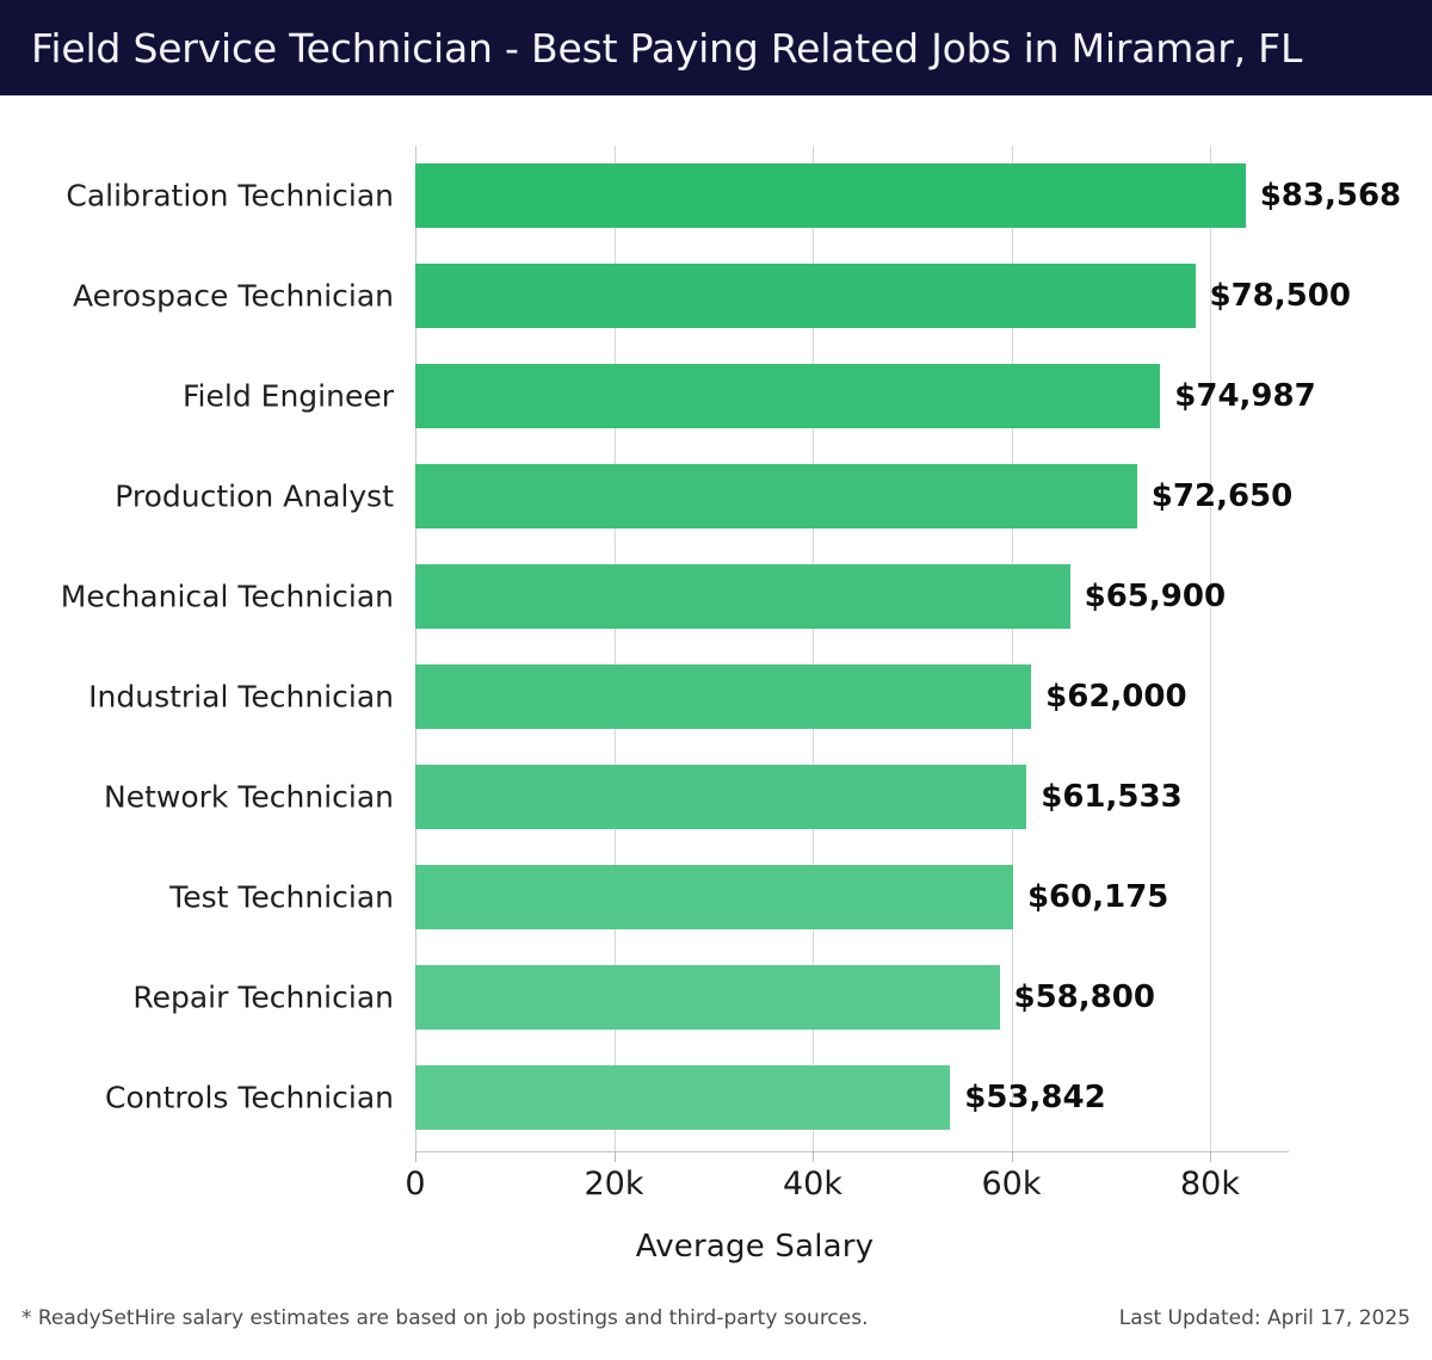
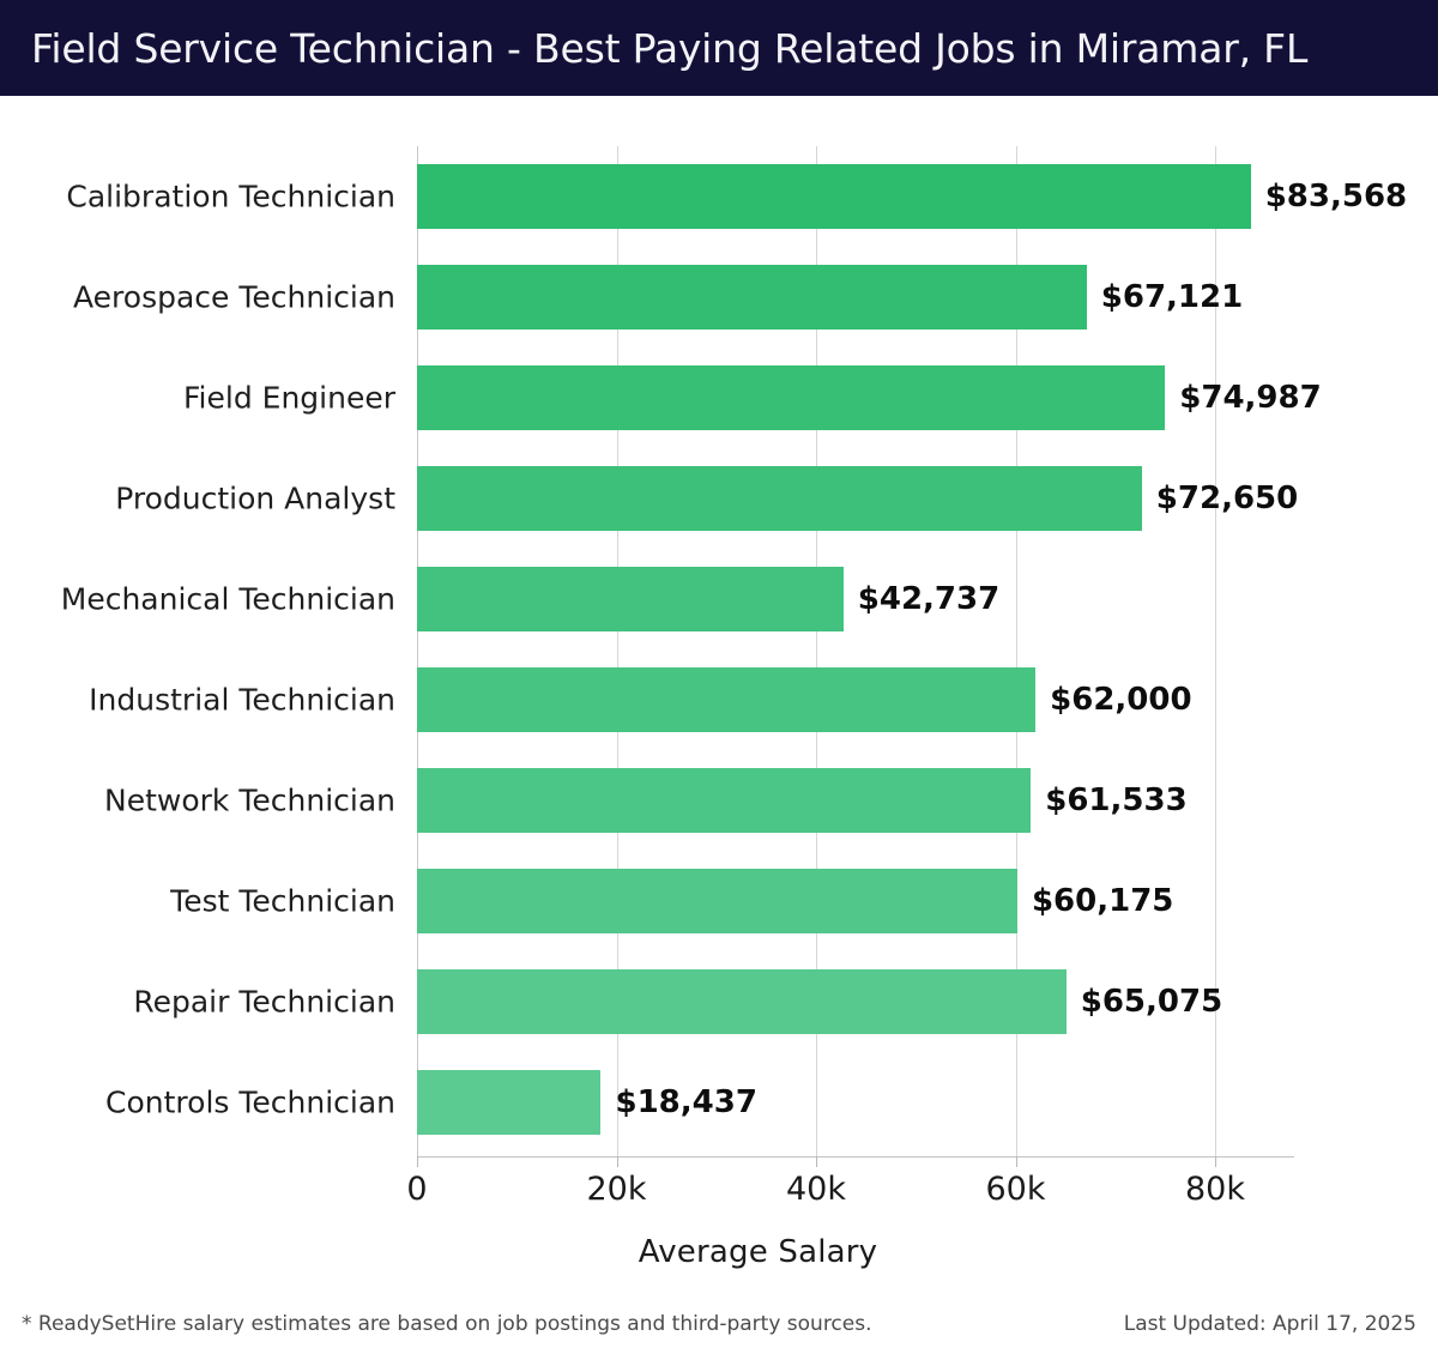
Aerospace Technician: $78,500 -> $67,121
Mechanical Technician: $65,900 -> $42,737
Repair Technician: $58,800 -> $65,075
Controls Technician: $53,842 -> $18,437
